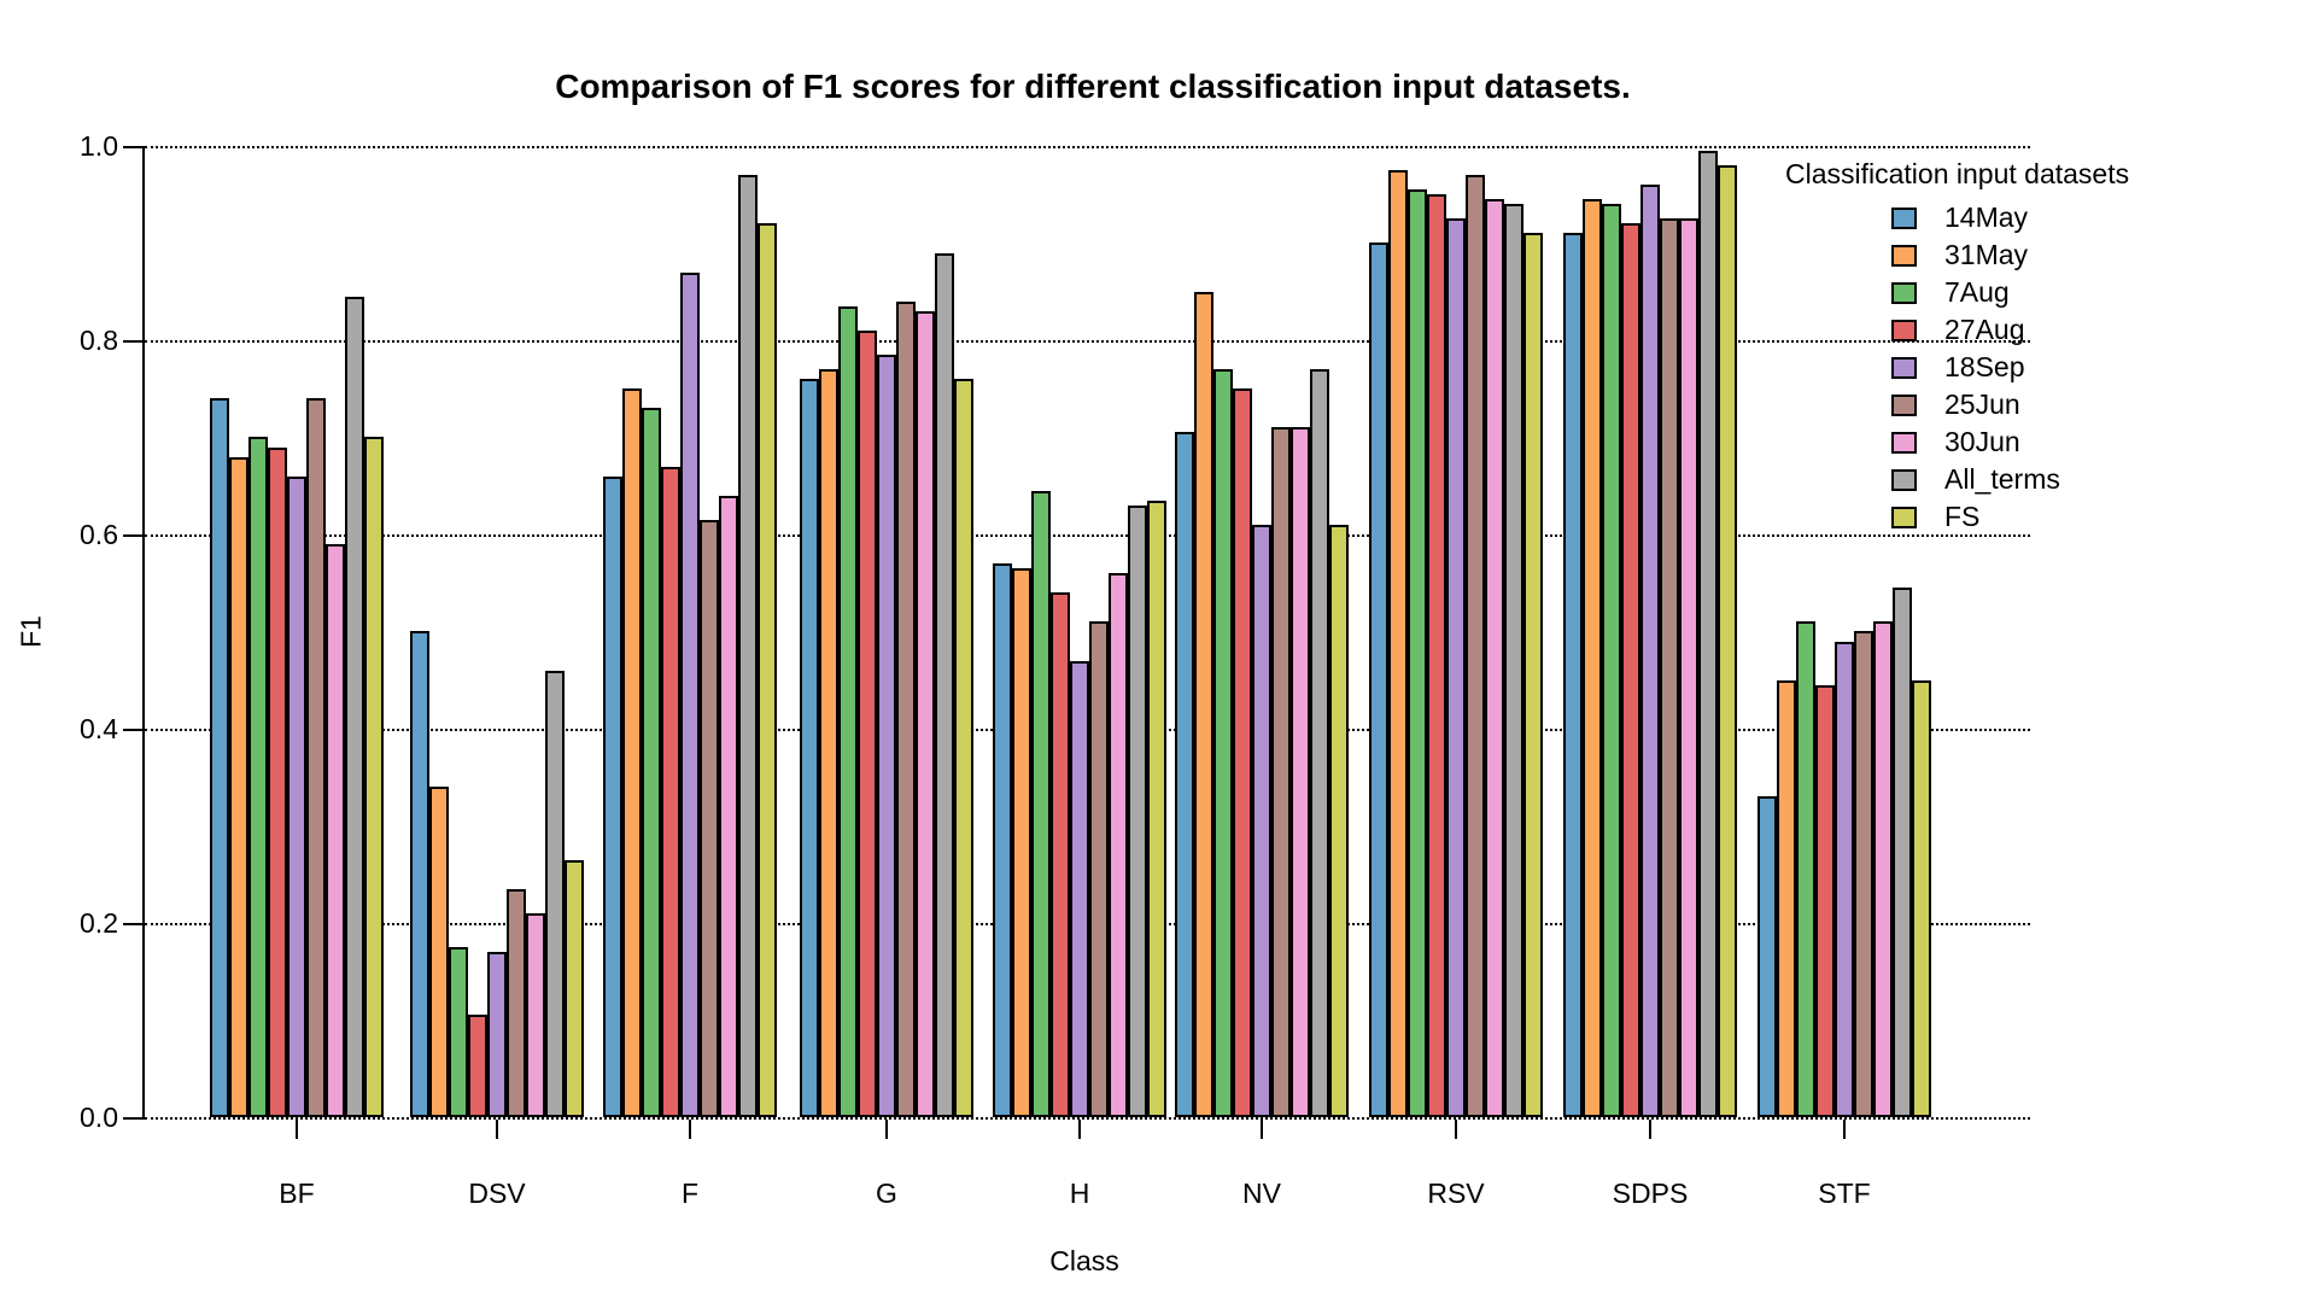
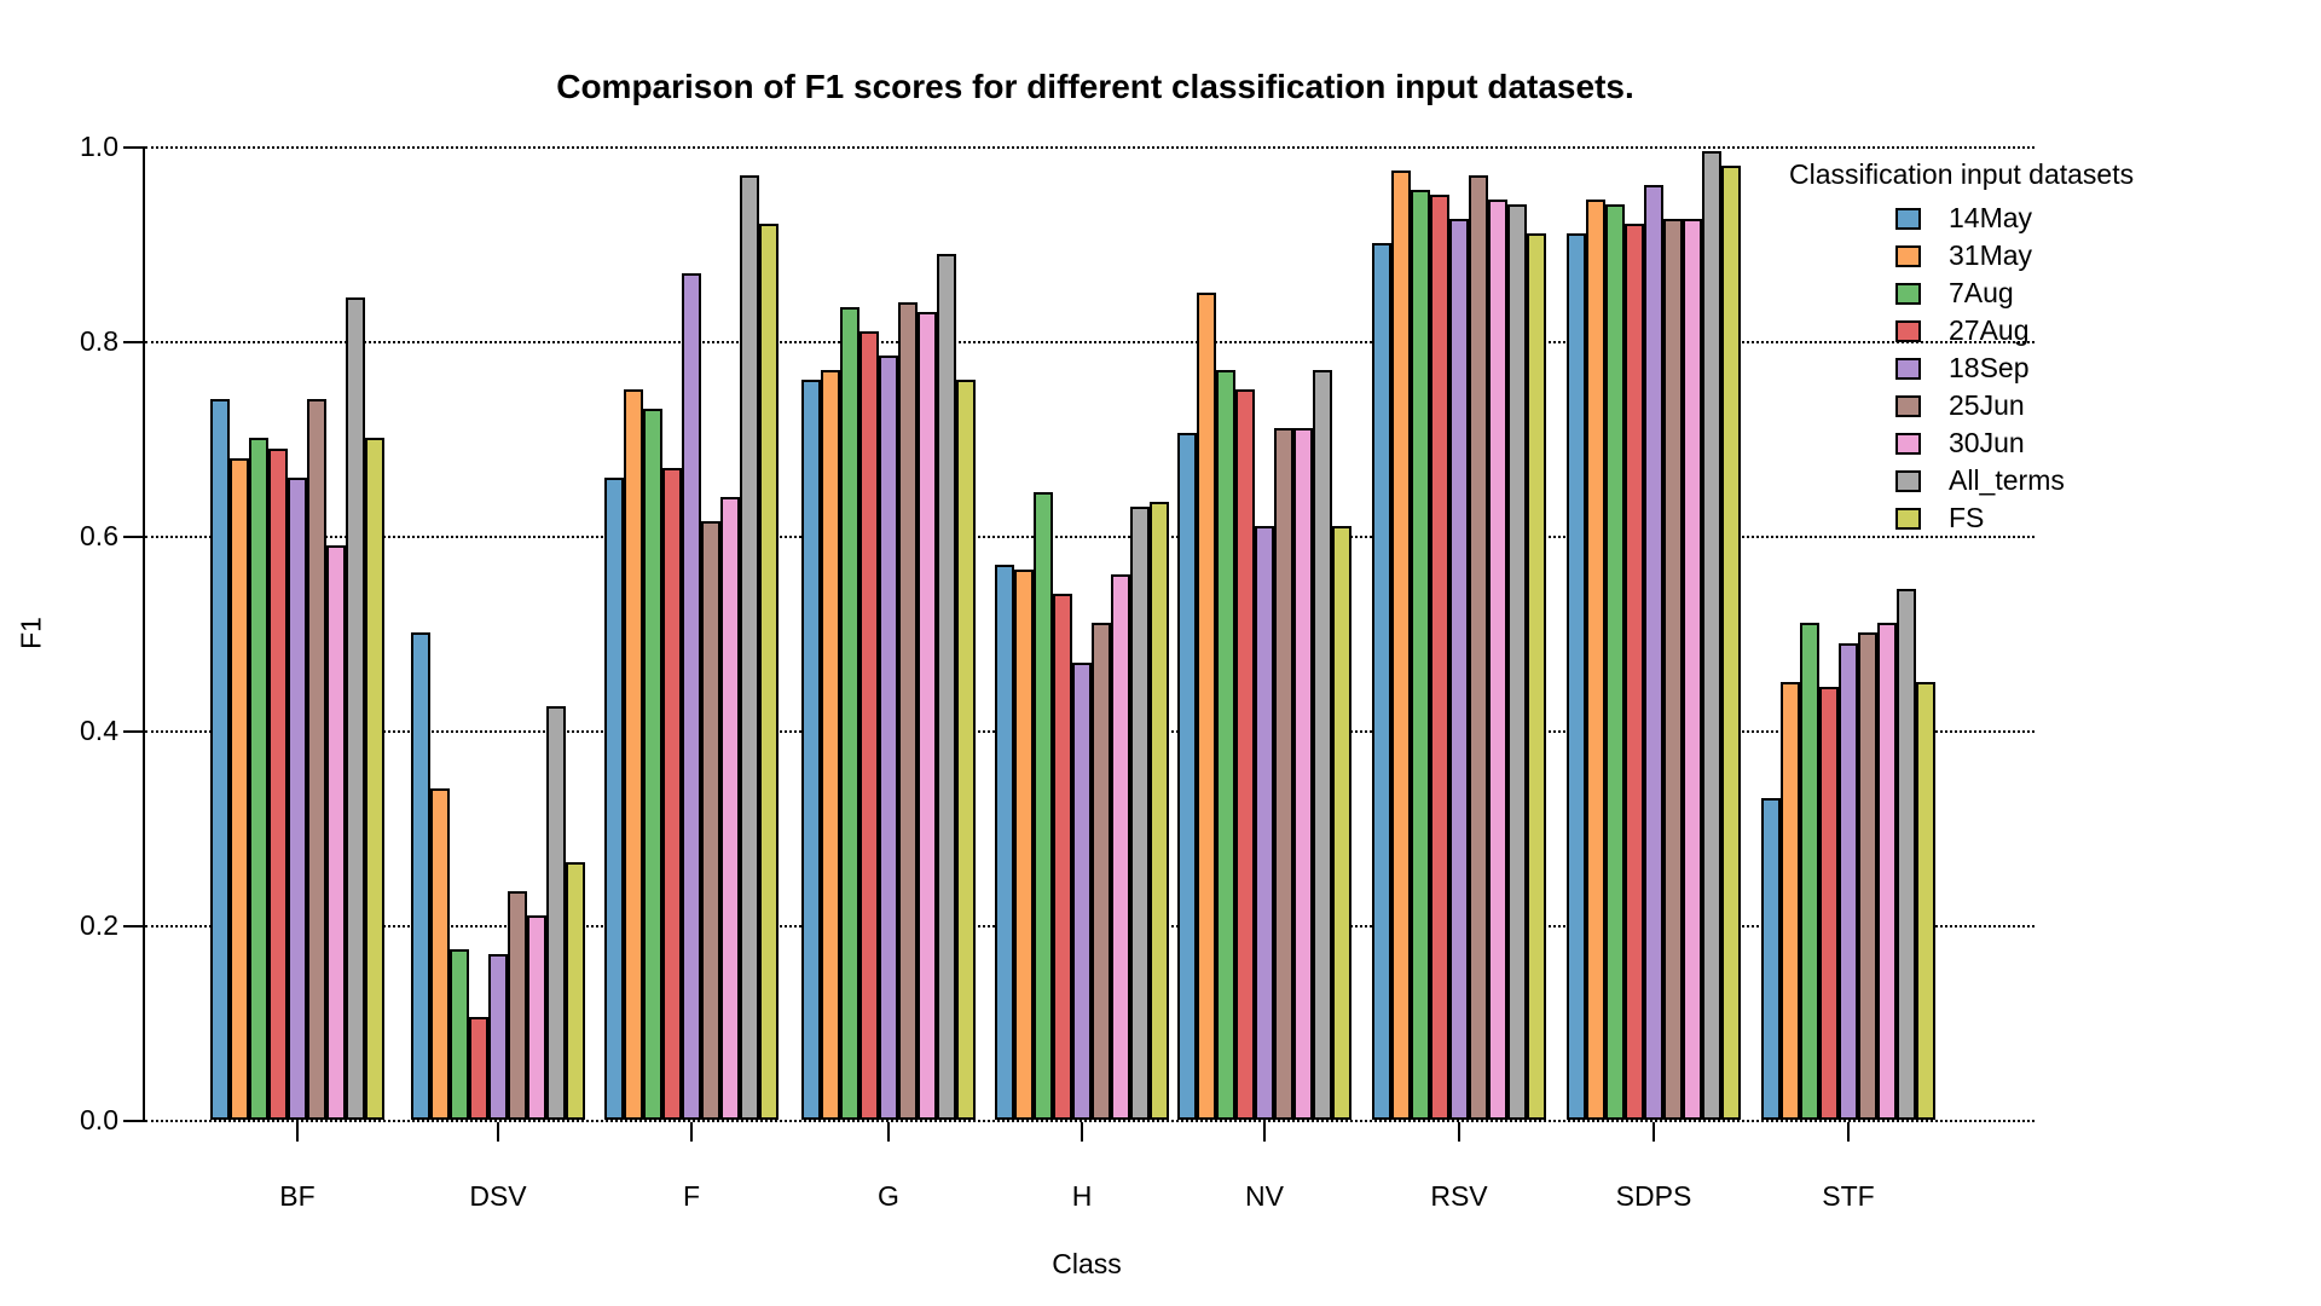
All_terms/DSV: 0.46 -> 0.42
